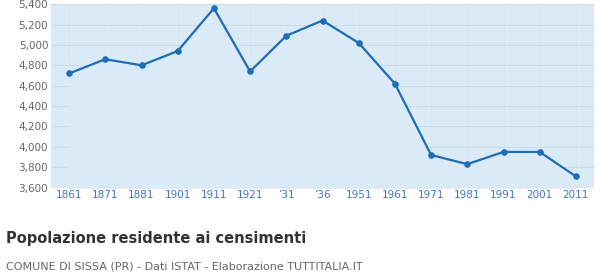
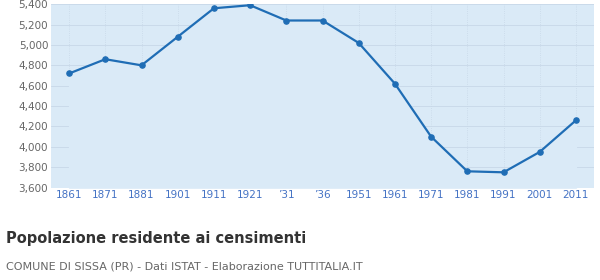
1901: 4,940 -> 5,080
1921: 4,740 -> 5,390
’31: 5,090 -> 5,240
1971: 3,920 -> 4,100
1981: 3,830 -> 3,760
1991: 3,950 -> 3,750
2011: 3,710 -> 4,260
